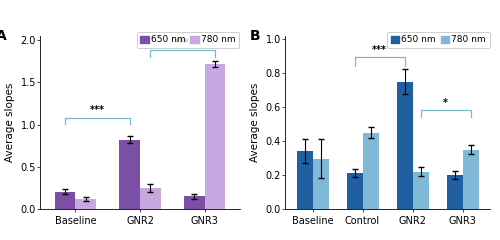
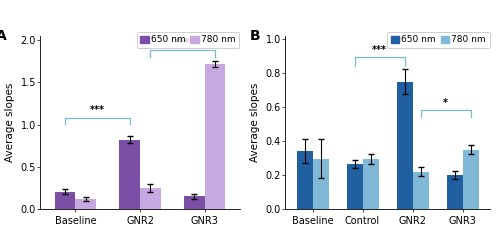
650 nm/Control: 0.21 -> 0.27
780 nm/Control: 0.45 -> 0.29
